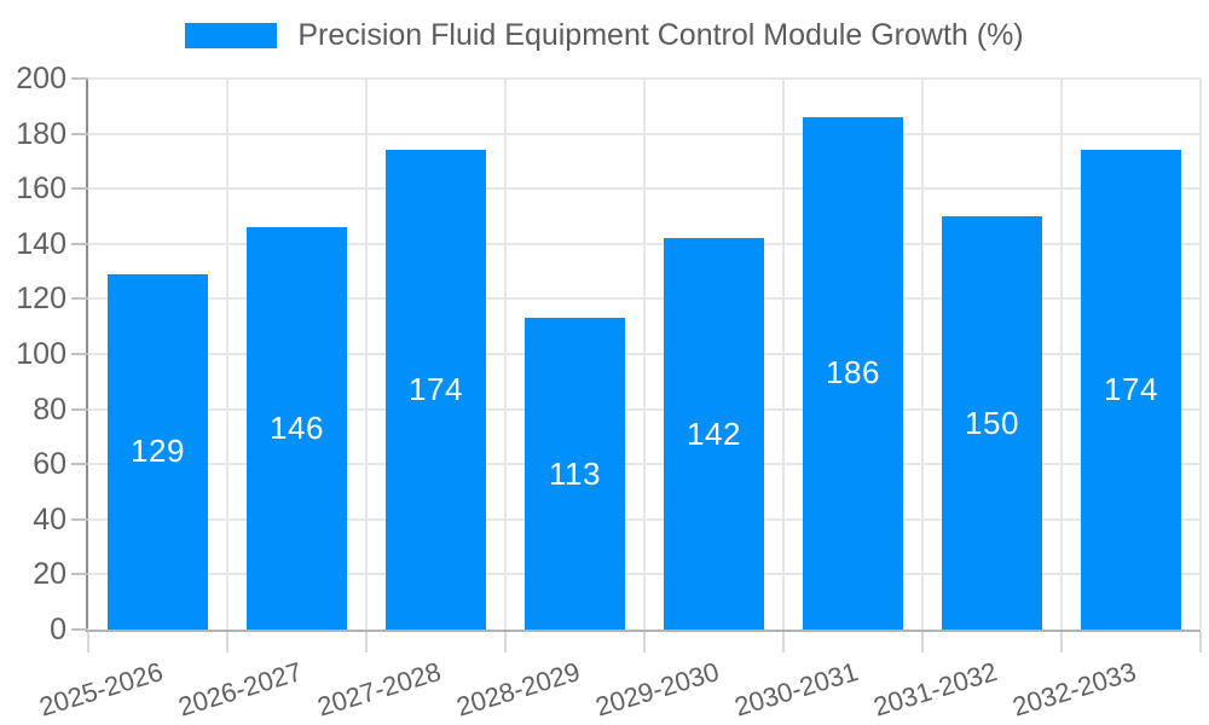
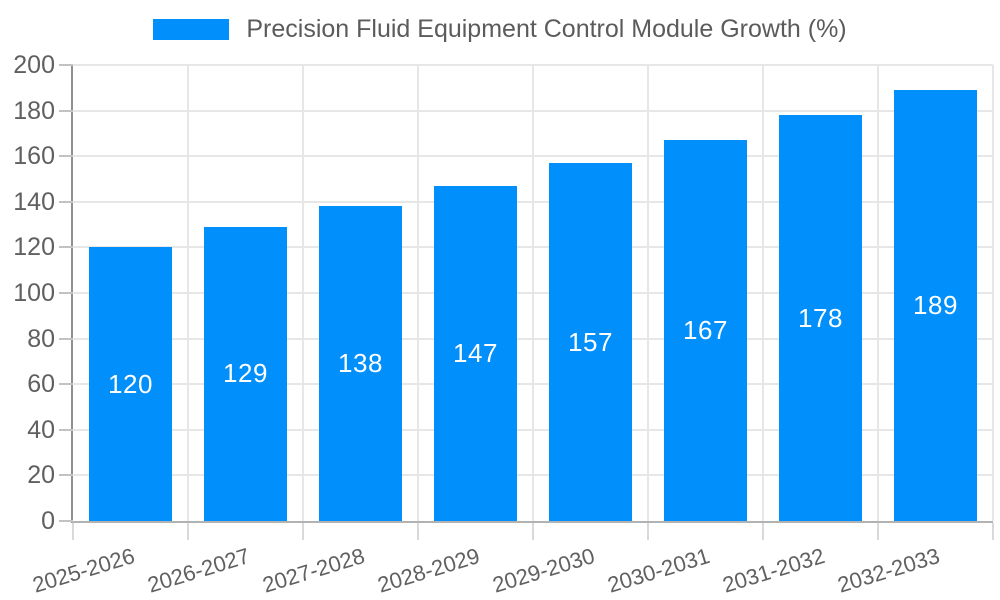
2025-2026: 129 -> 120
2026-2027: 146 -> 129
2027-2028: 174 -> 138
2028-2029: 113 -> 147
2029-2030: 142 -> 157
2030-2031: 186 -> 167
2031-2032: 150 -> 178
2032-2033: 174 -> 189
